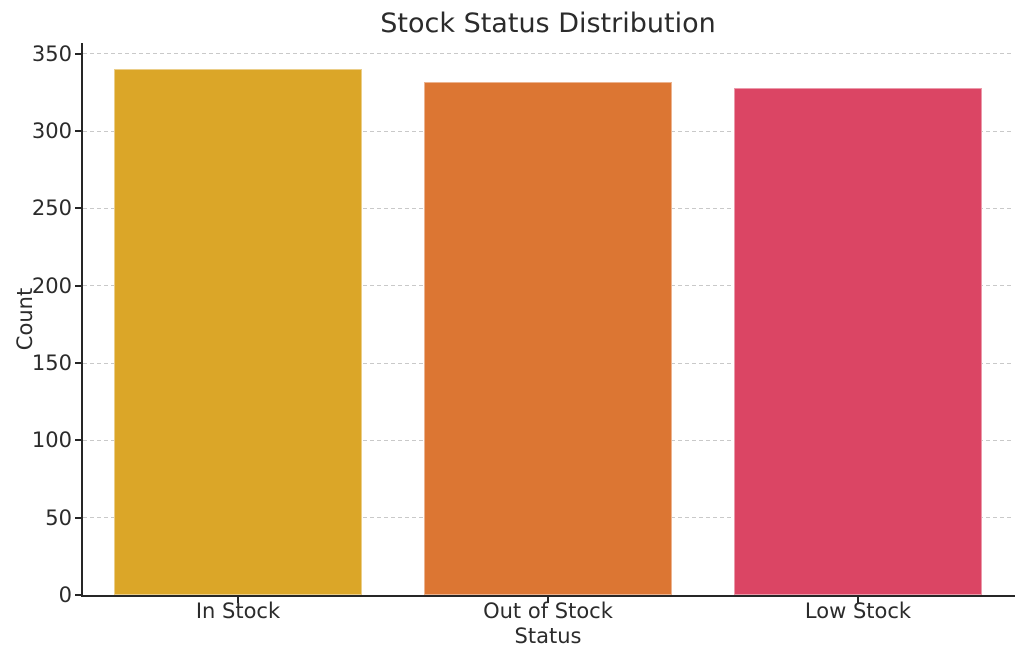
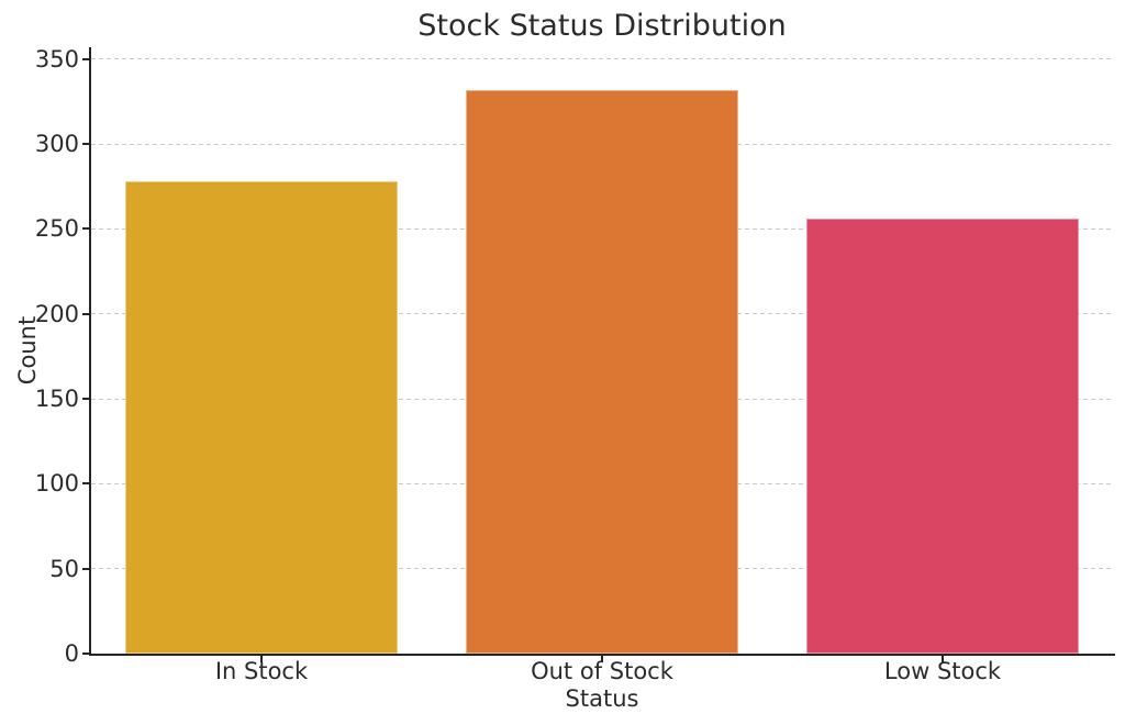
In Stock: 340 -> 278
Low Stock: 328 -> 256
